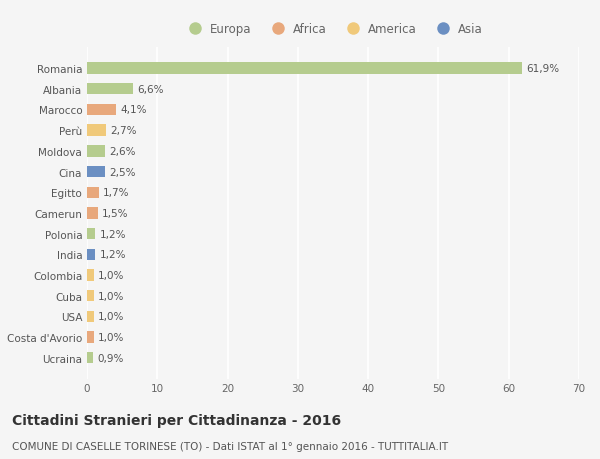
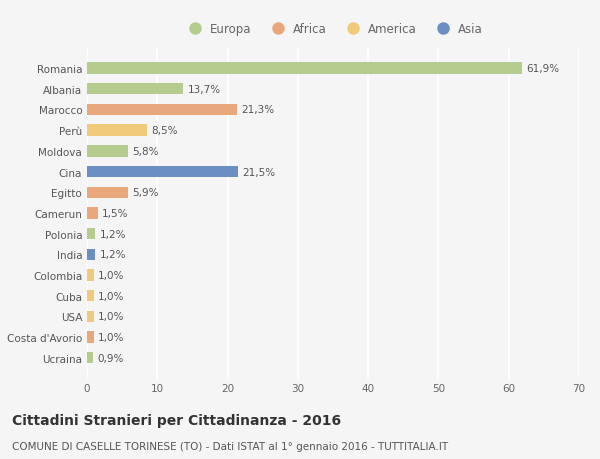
Albania: 6,6% -> 13,7%
Marocco: 4,1% -> 21,3%
Perù: 2,7% -> 8,5%
Moldova: 2,6% -> 5,8%
Cina: 2,5% -> 21,5%
Egitto: 1,7% -> 5,9%
